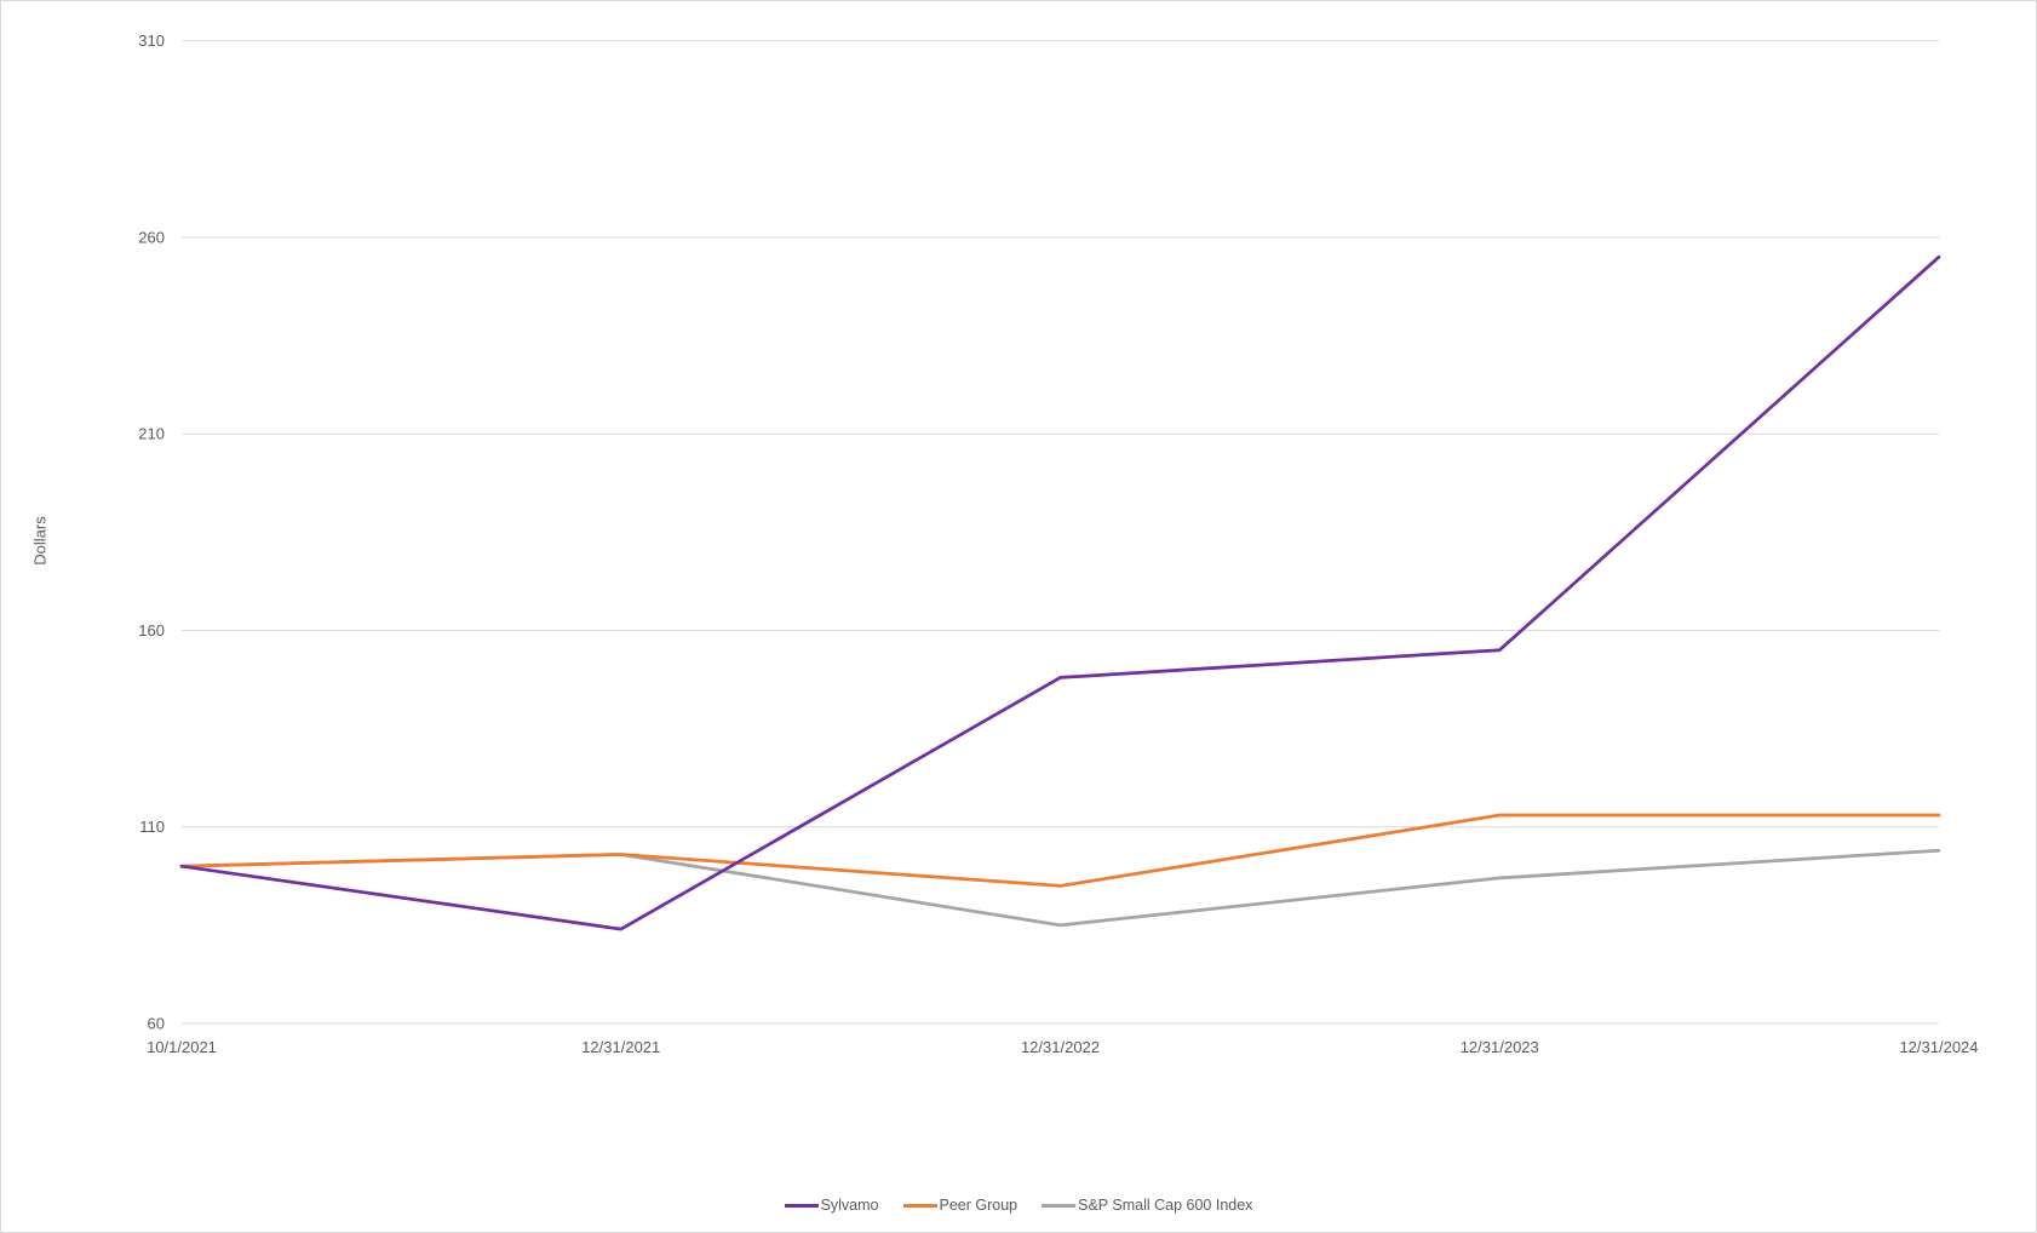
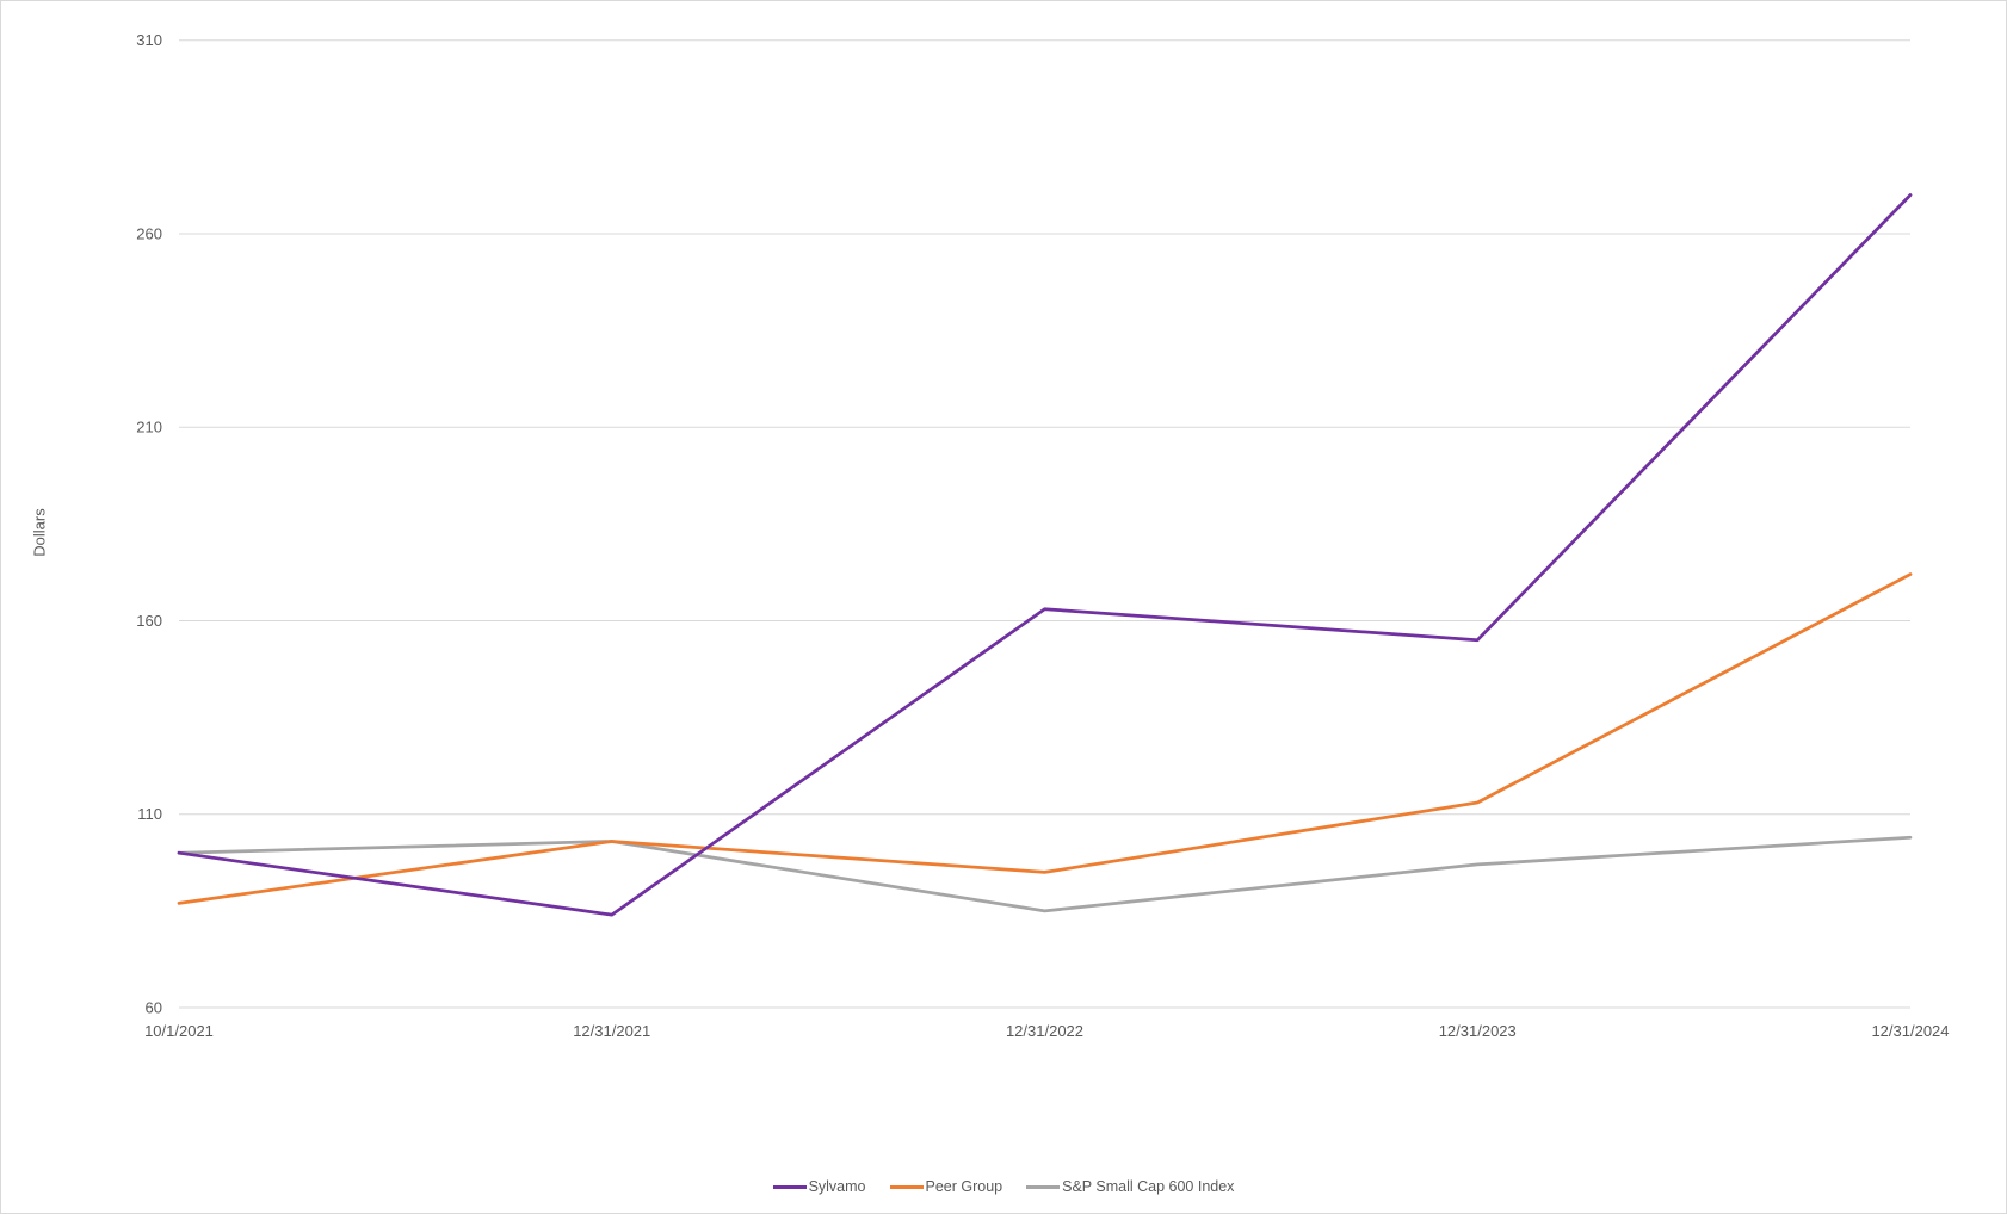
Peer Group/10/1/2021: 100 -> 87
Sylvamo/12/31/2022: 148 -> 163
Sylvamo/12/31/2024: 255 -> 270
Peer Group/12/31/2024: 113 -> 172
